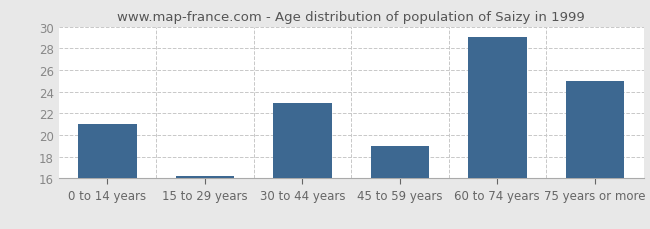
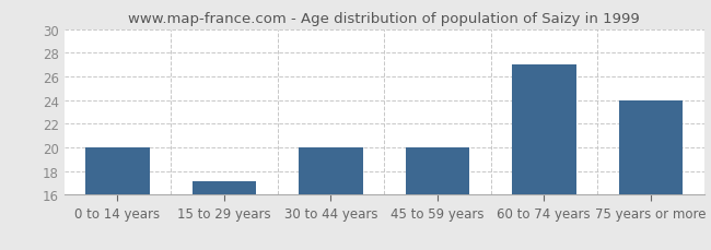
0 to 14 years: 21.0 -> 20.0
15 to 29 years: 16.2 -> 17.1
30 to 44 years: 23.0 -> 20.0
45 to 59 years: 19.0 -> 20.0
60 to 74 years: 29.0 -> 27.0
75 years or more: 25.0 -> 24.0
